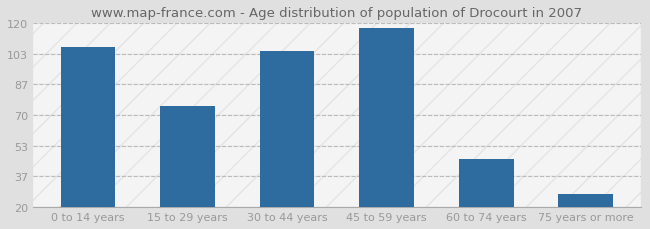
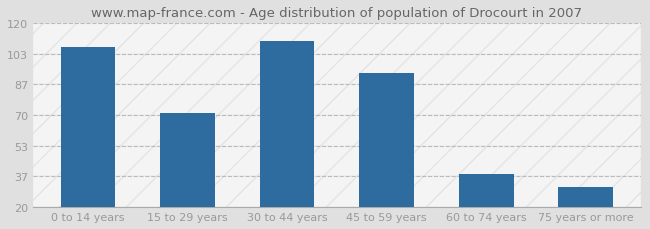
15 to 29 years: 75 -> 71
30 to 44 years: 105 -> 110
45 to 59 years: 117 -> 93
60 to 74 years: 46 -> 38
75 years or more: 27 -> 31
